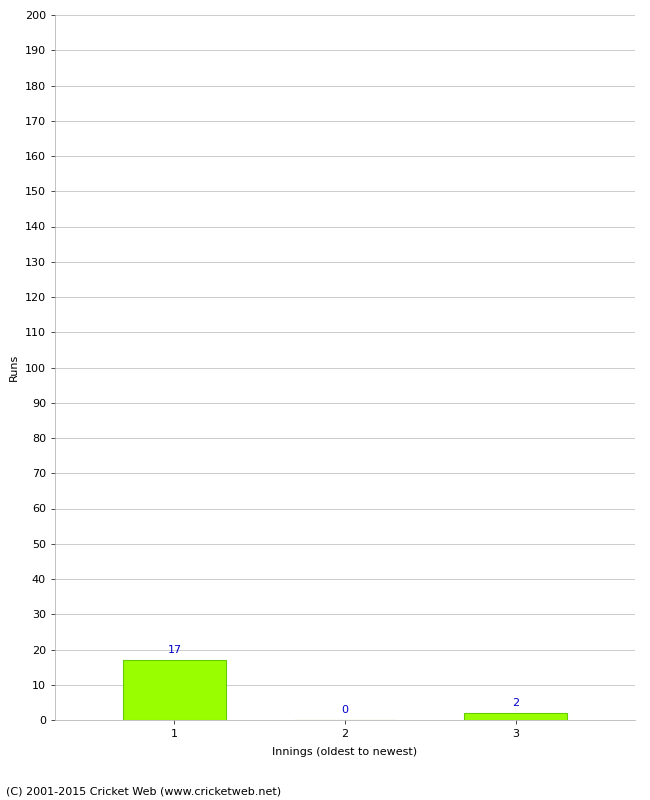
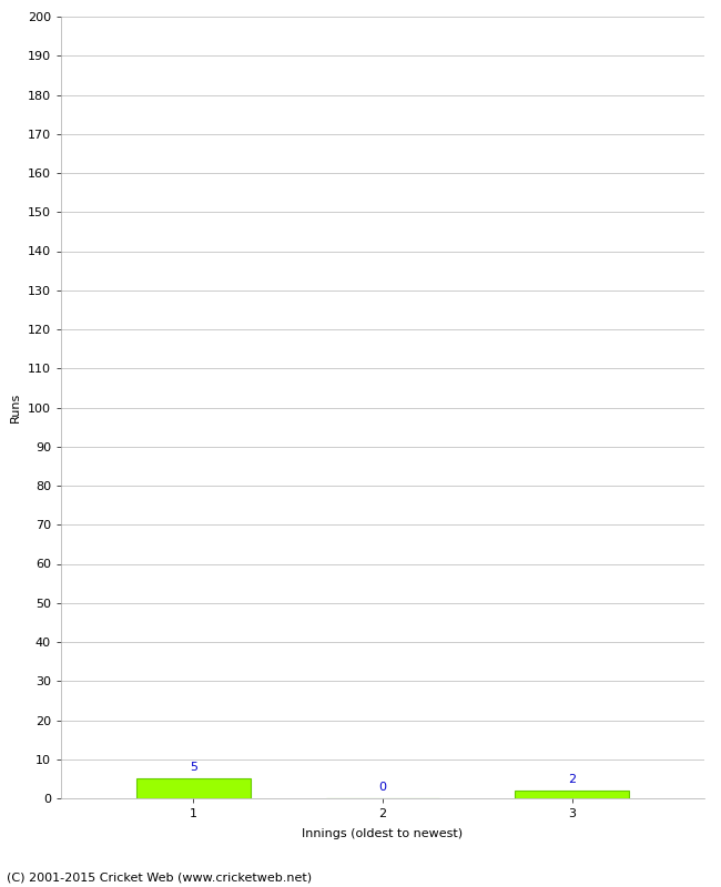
1: 17 -> 5
